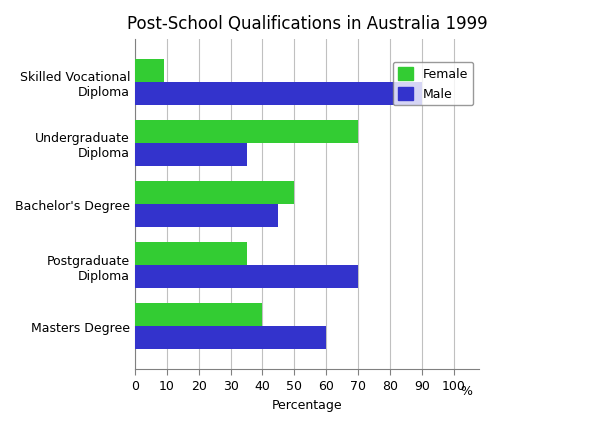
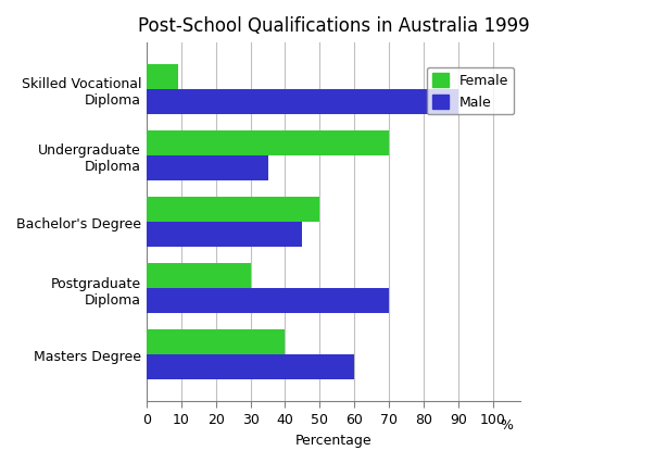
Female/Postgraduate Diploma: 35 -> 30
